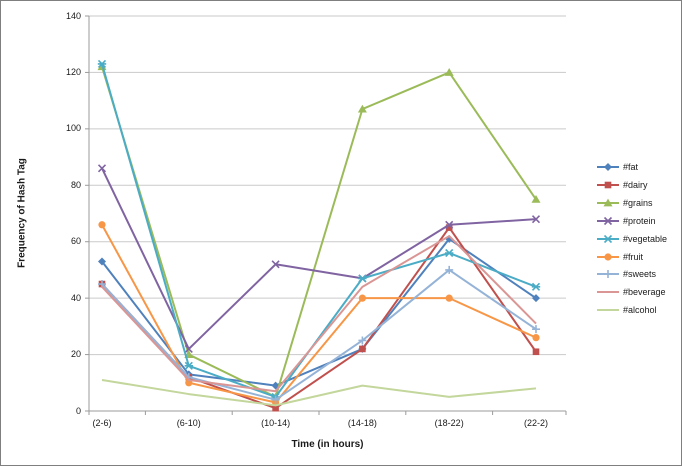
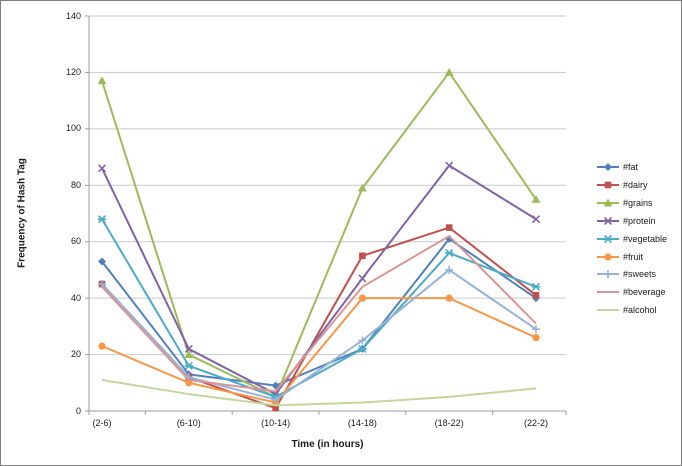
#grains/(2-6): 122 -> 117
#vegetable/(2-6): 123 -> 68
#fruit/(2-6): 66 -> 23
#protein/(10-14): 52 -> 6
#dairy/(14-18): 22 -> 55
#grains/(14-18): 107 -> 79
#vegetable/(14-18): 47 -> 22
#alcohol/(14-18): 9 -> 3
#protein/(18-22): 66 -> 87
#dairy/(22-2): 21 -> 41
